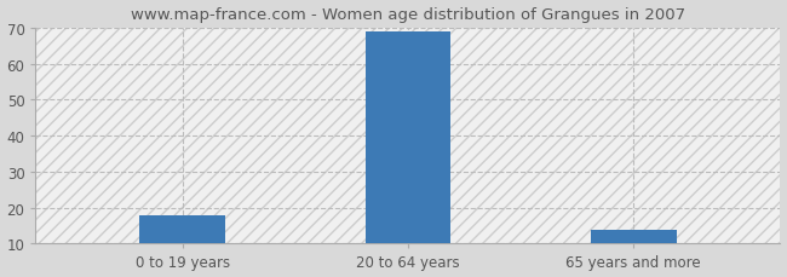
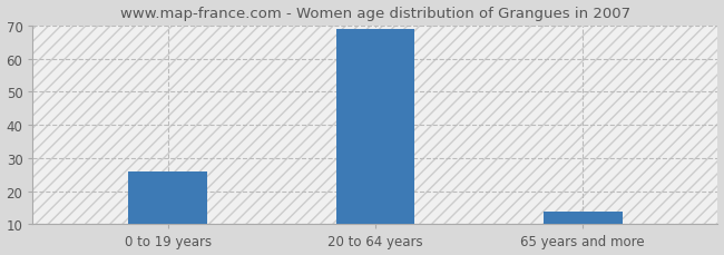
0 to 19 years: 18 -> 26
